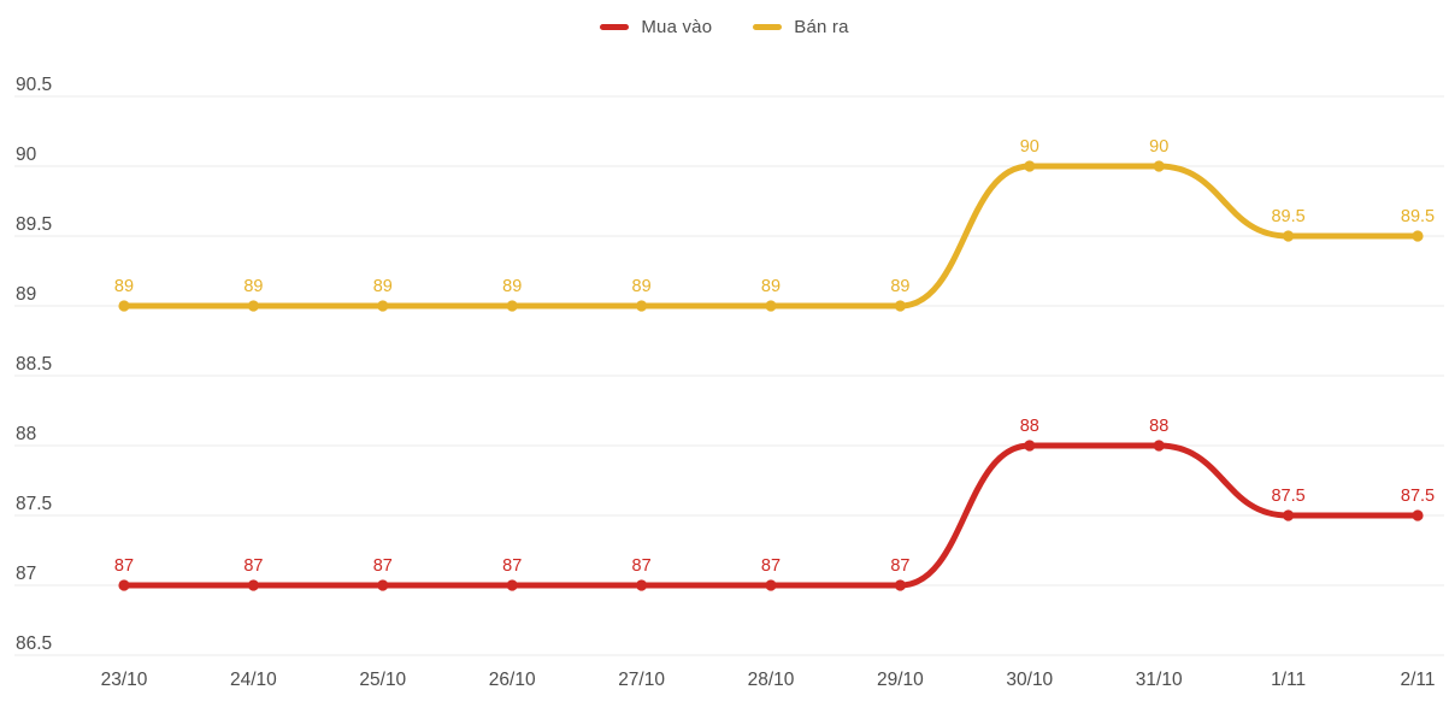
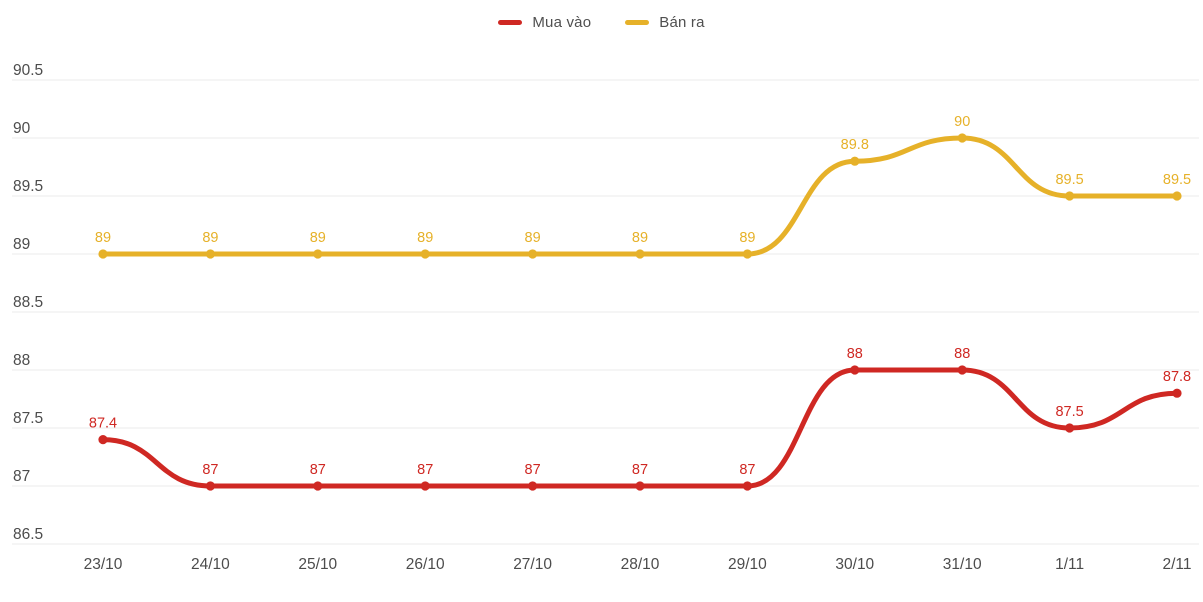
Mua vào/23/10: 87 -> 87.4
Bán ra/30/10: 90 -> 89.8
Mua vào/2/11: 87.5 -> 87.8
